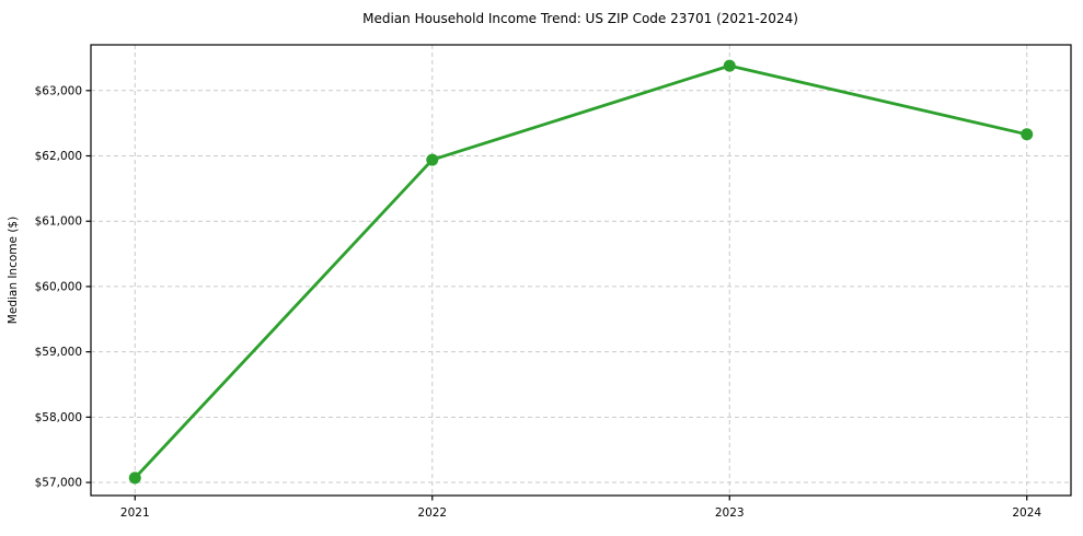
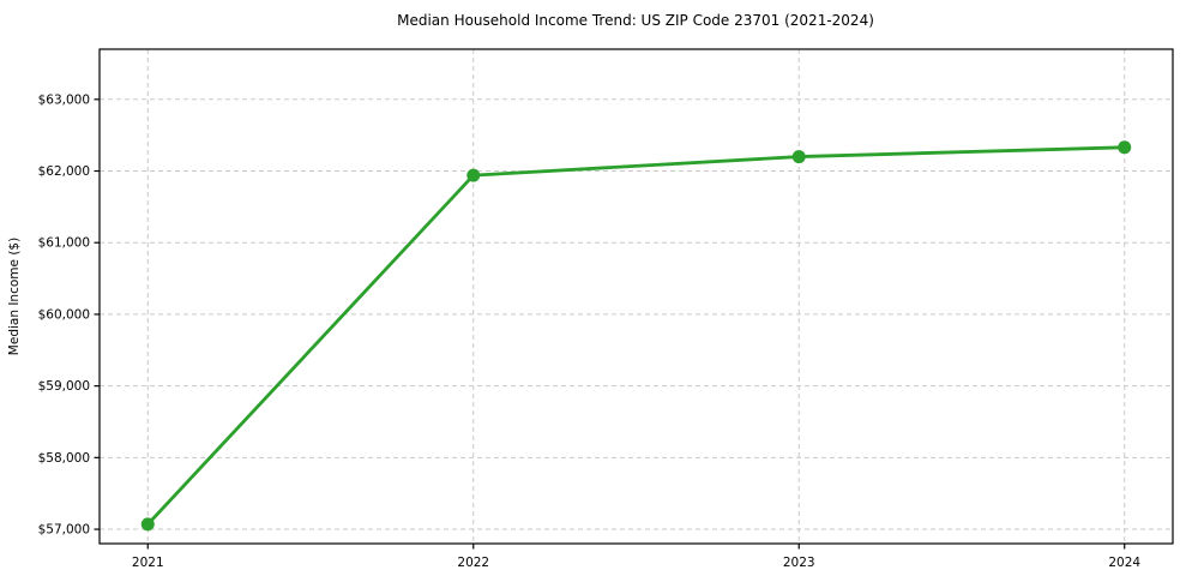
2023: $63400 -> $62200
